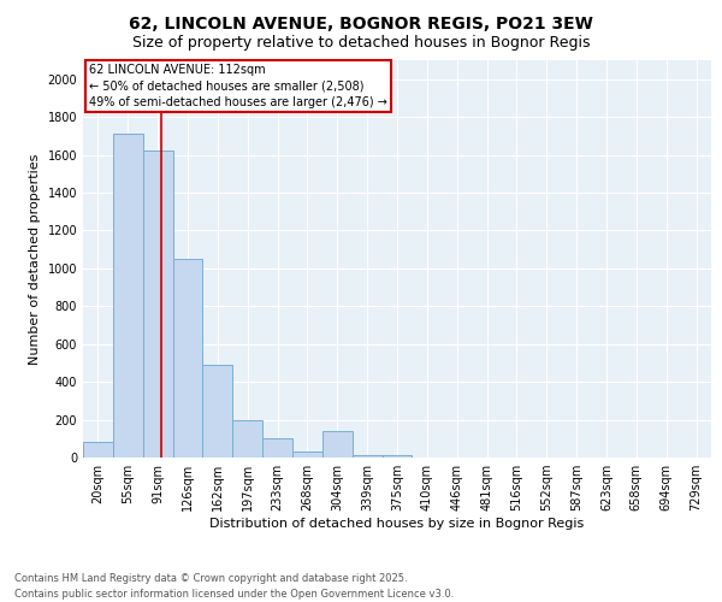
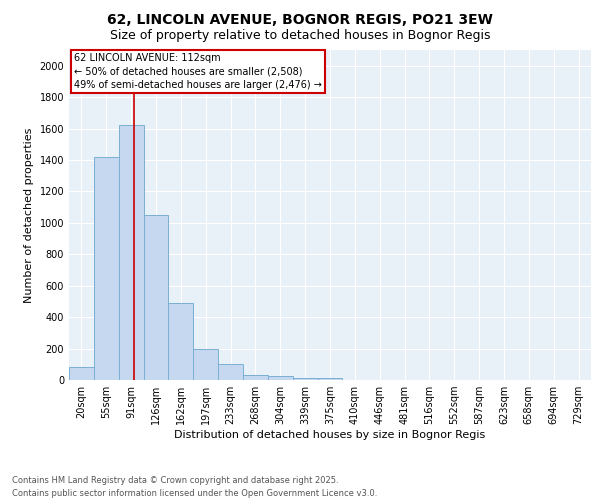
55sqm: 1710 -> 1420
304sqm: 140 -> 20
